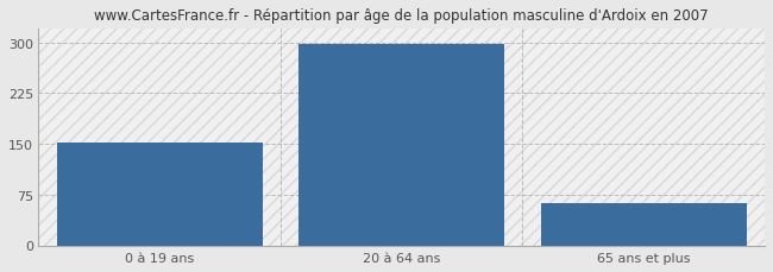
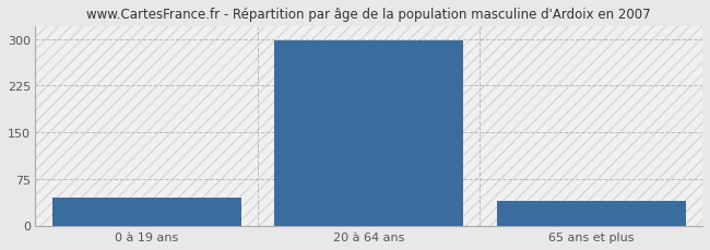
0 à 19 ans: 152 -> 44
65 ans et plus: 62 -> 40
